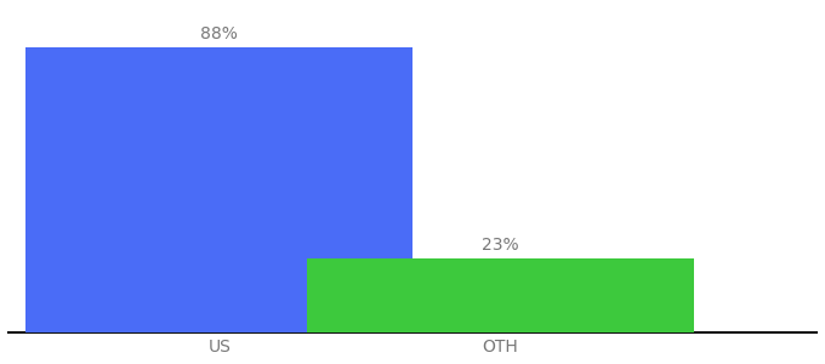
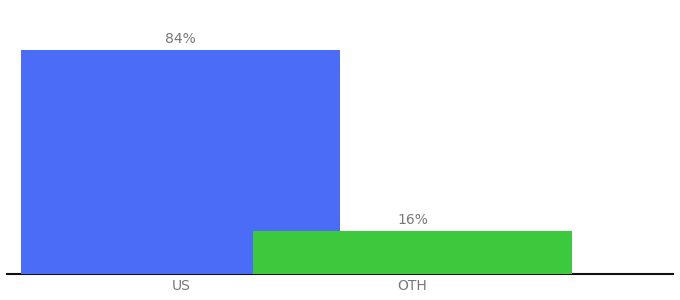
US: 88% -> 84%
OTH: 23% -> 16%
